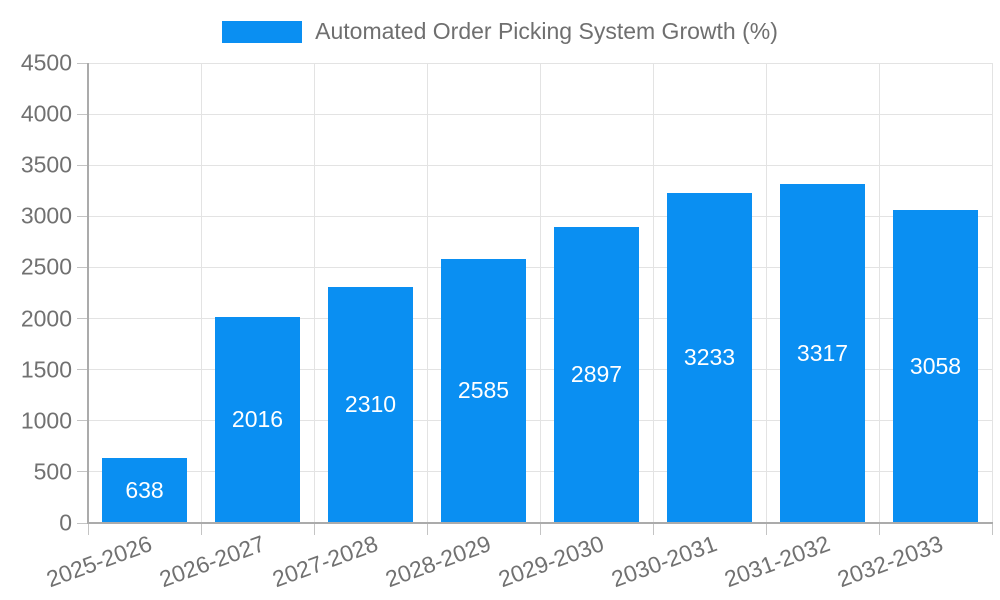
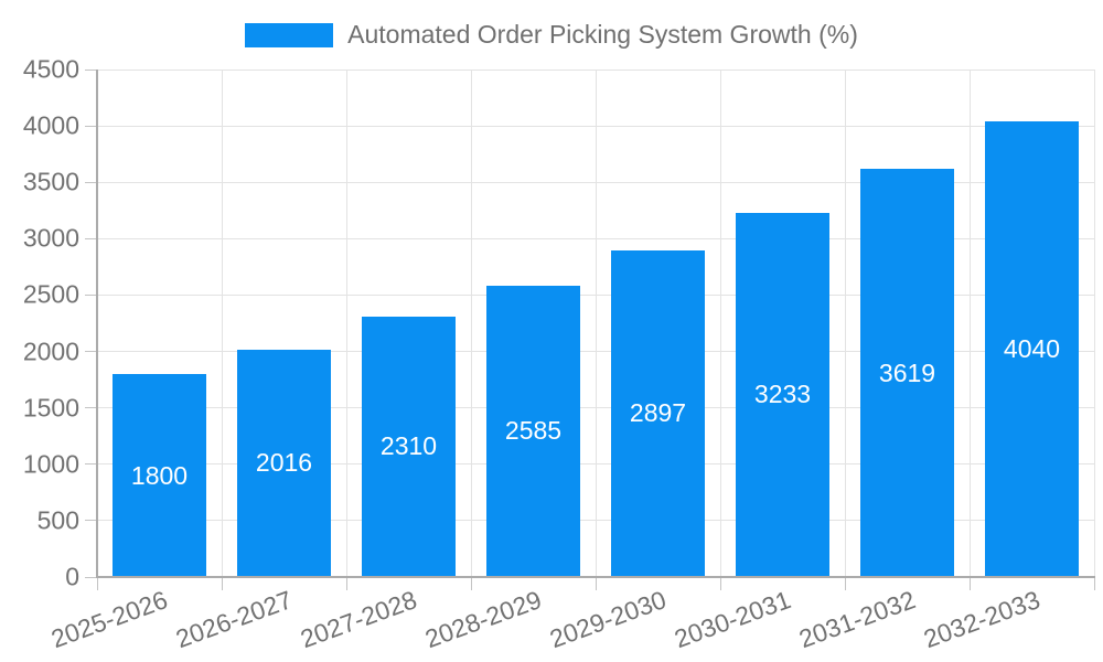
2025-2026: 638 -> 1800
2031-2032: 3317 -> 3619
2032-2033: 3058 -> 4040
